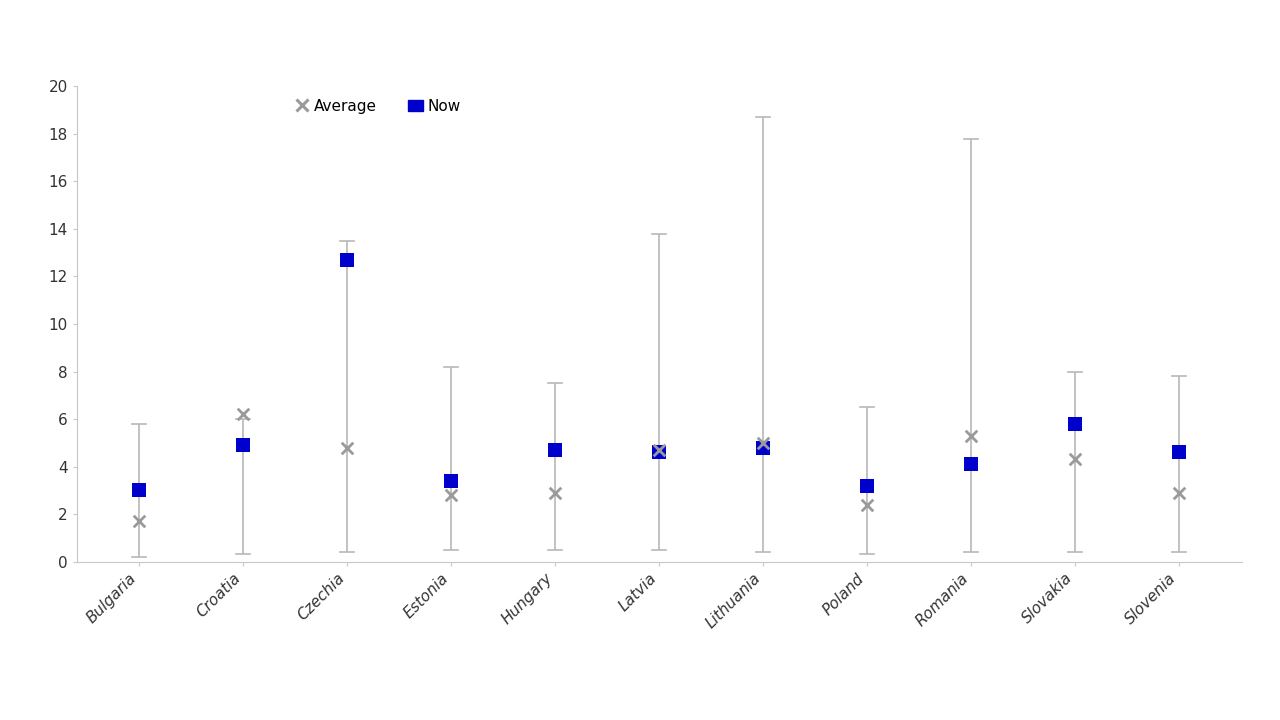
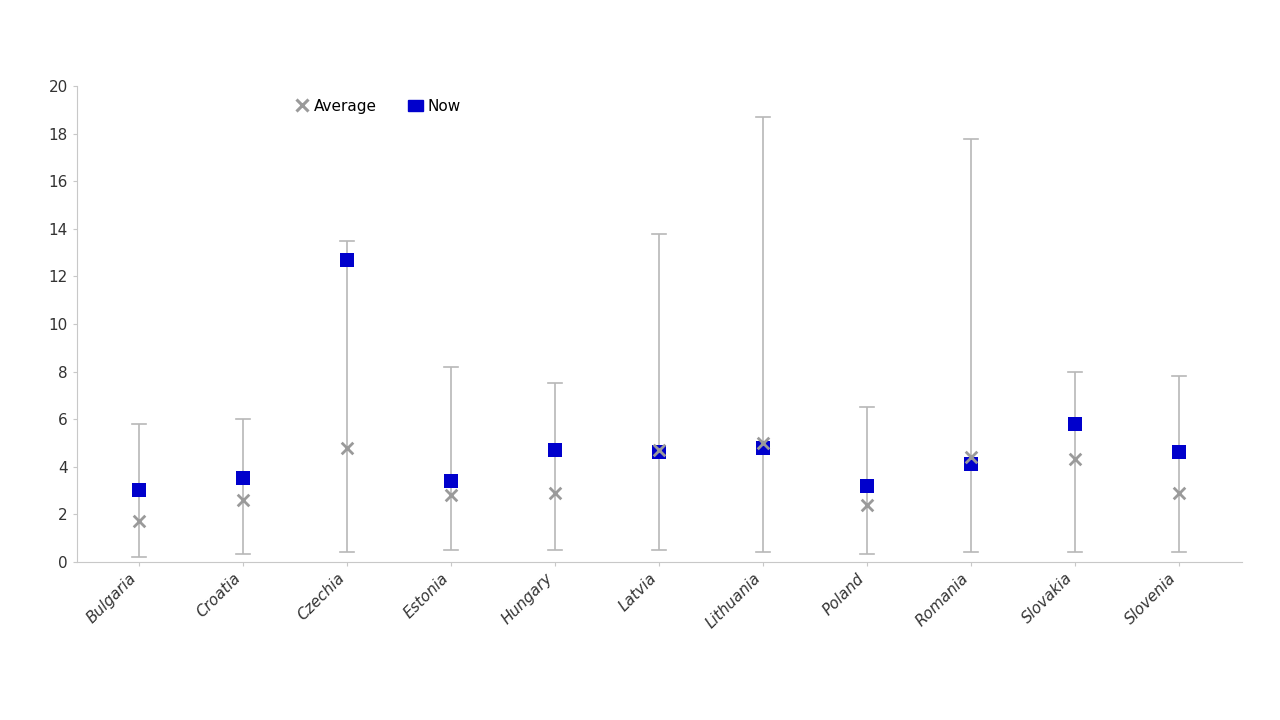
Average/Croatia: 6.2 -> 2.6
Now/Croatia: 4.9 -> 3.5
Average/Romania: 5.3 -> 4.4
